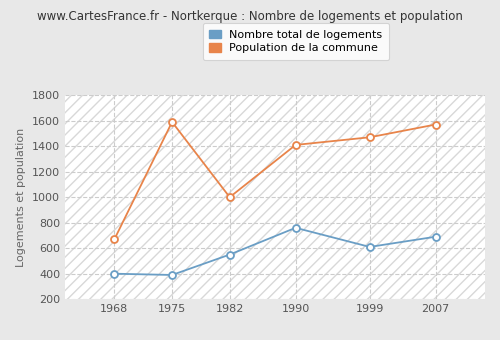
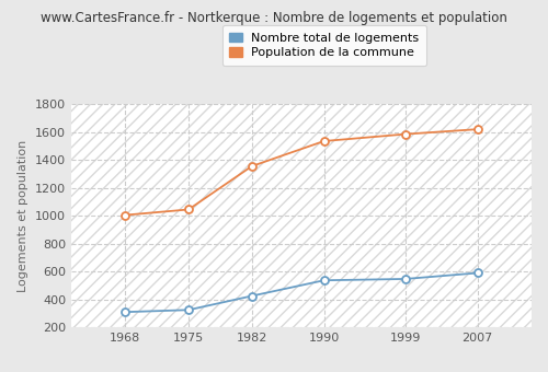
Nombre total de logements/1968: 400 -> 310
Population de la commune/1968: 670 -> 1000
Nombre total de logements/1975: 390 -> 320
Population de la commune/1975: 1590 -> 1040
Nombre total de logements/1982: 550 -> 420
Population de la commune/1982: 1000 -> 1360
Nombre total de logements/1990: 760 -> 540
Population de la commune/1990: 1410 -> 1540
Nombre total de logements/1999: 610 -> 550
Population de la commune/1999: 1470 -> 1580
Nombre total de logements/2007: 690 -> 590
Population de la commune/2007: 1570 -> 1620
